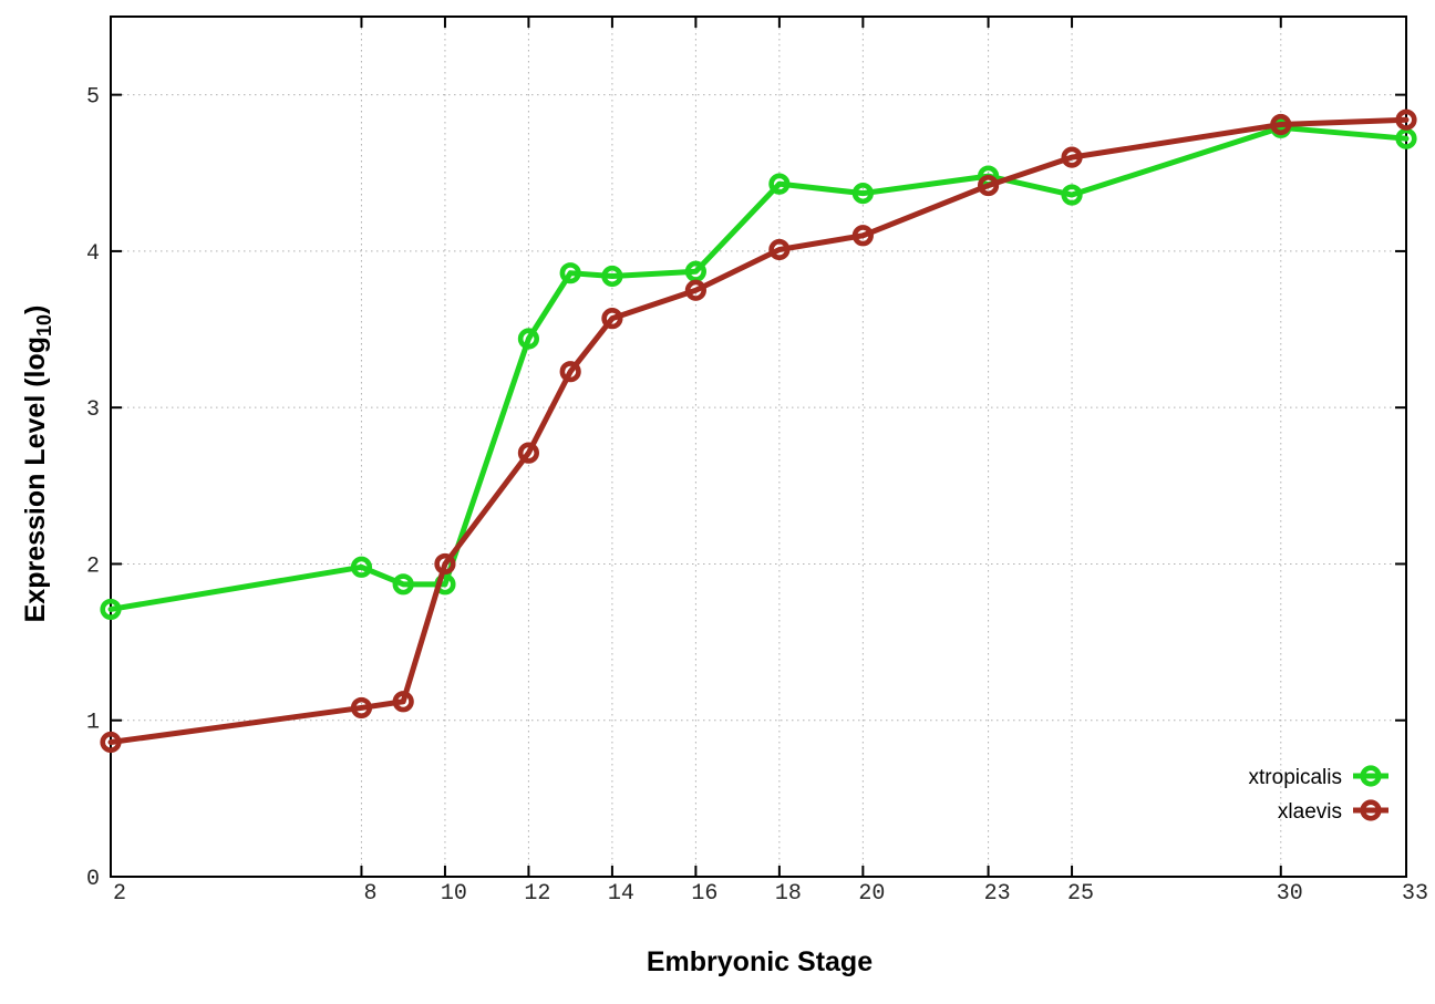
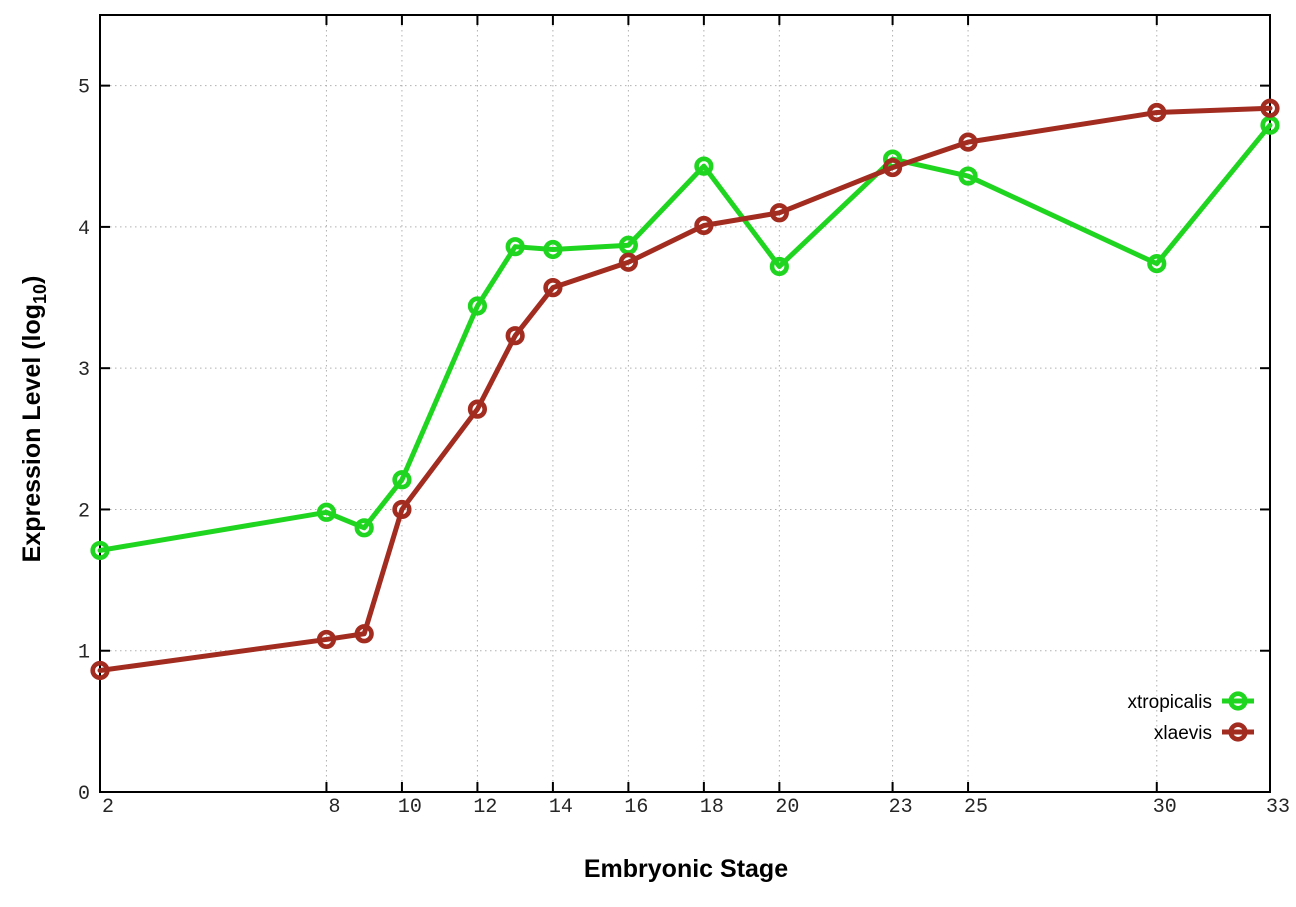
xtropicalis/10: 1.87 -> 2.21
xtropicalis/20: 4.37 -> 3.72
xtropicalis/30: 4.79 -> 3.74
